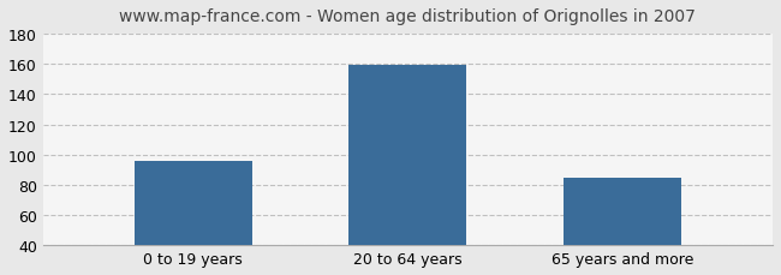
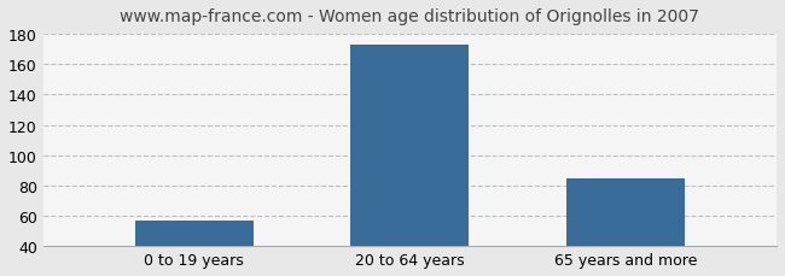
0 to 19 years: 96 -> 57
20 to 64 years: 159 -> 173
